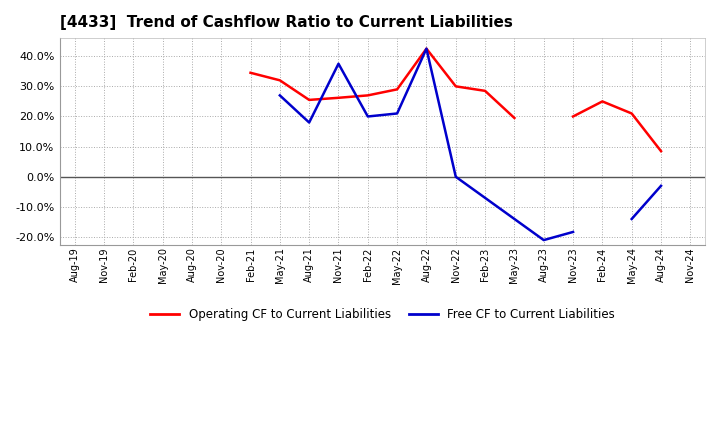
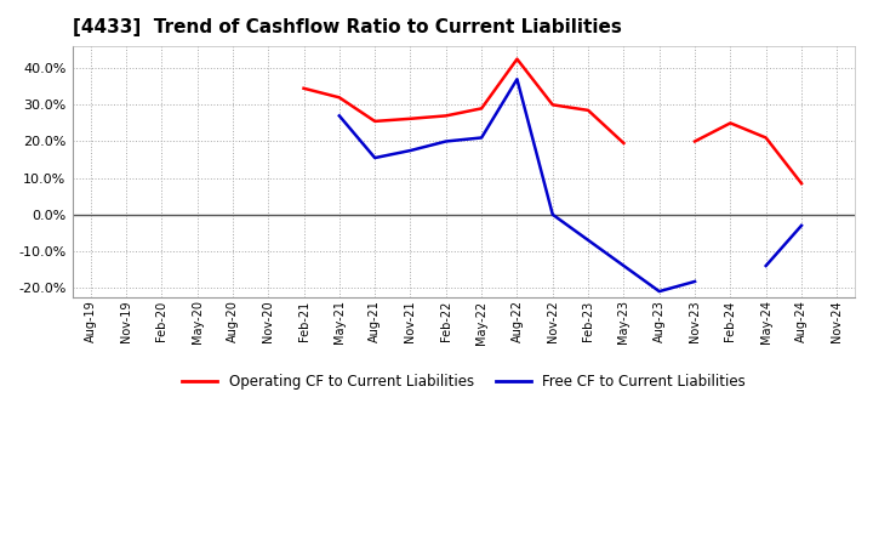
Free CF to Current Liabilities/Aug-21: 18.0% -> 15.5%
Free CF to Current Liabilities/Nov-21: 37.5% -> 17.5%
Free CF to Current Liabilities/Aug-22: 42.5% -> 37.0%
